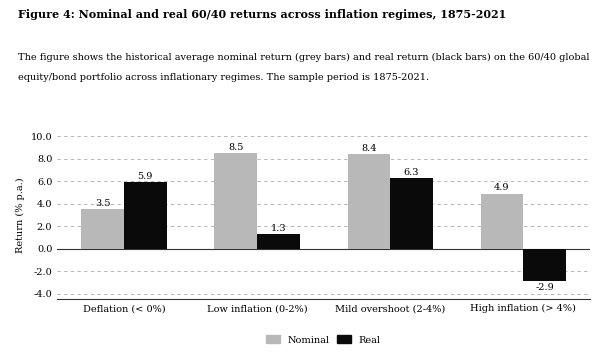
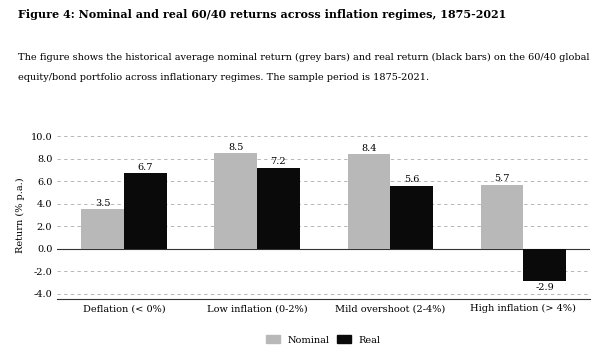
Real/Deflation (< 0%): 5.9 -> 6.7
Real/Low inflation (0-2%): 1.3 -> 7.2
Real/Mild overshoot (2-4%): 6.3 -> 5.6
Nominal/High inflation (> 4%): 4.9 -> 5.7
